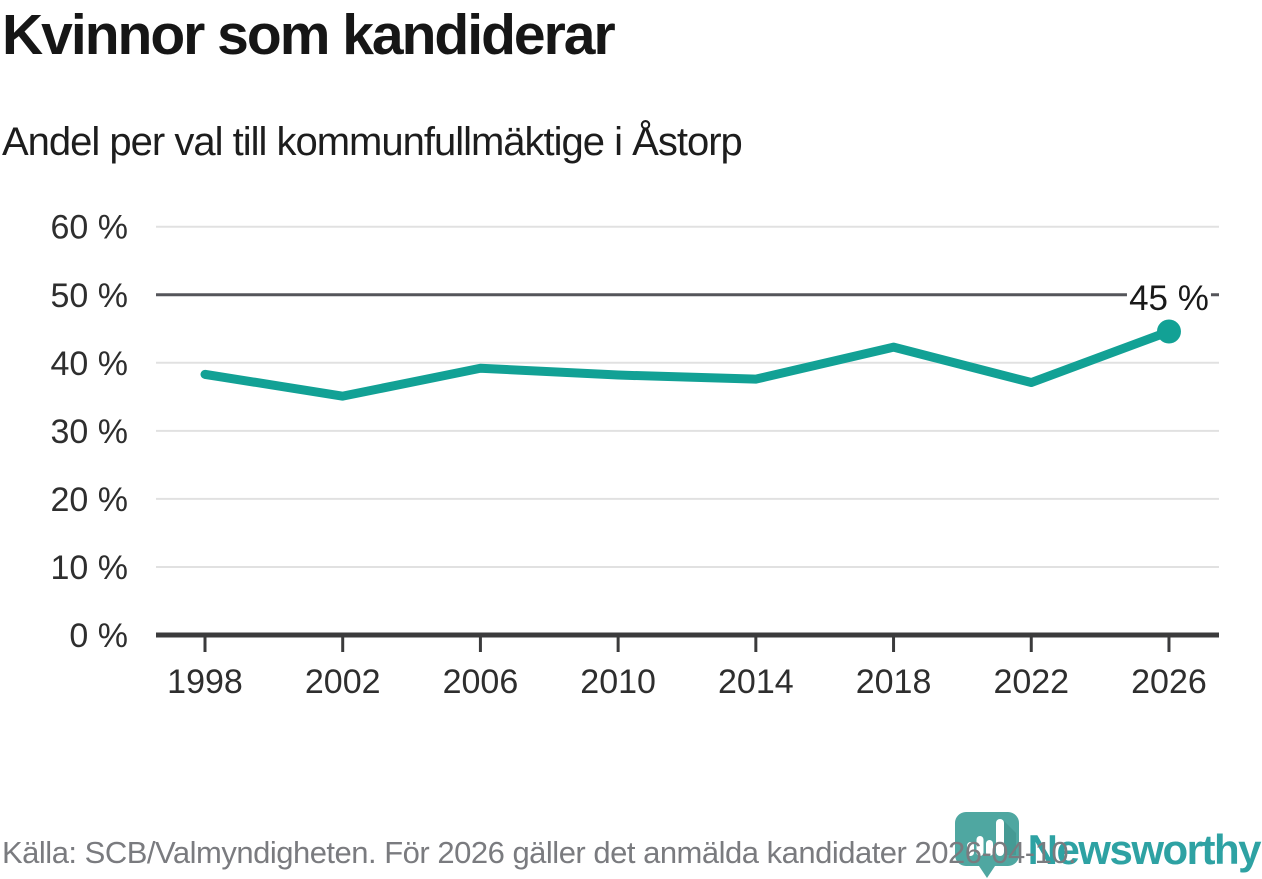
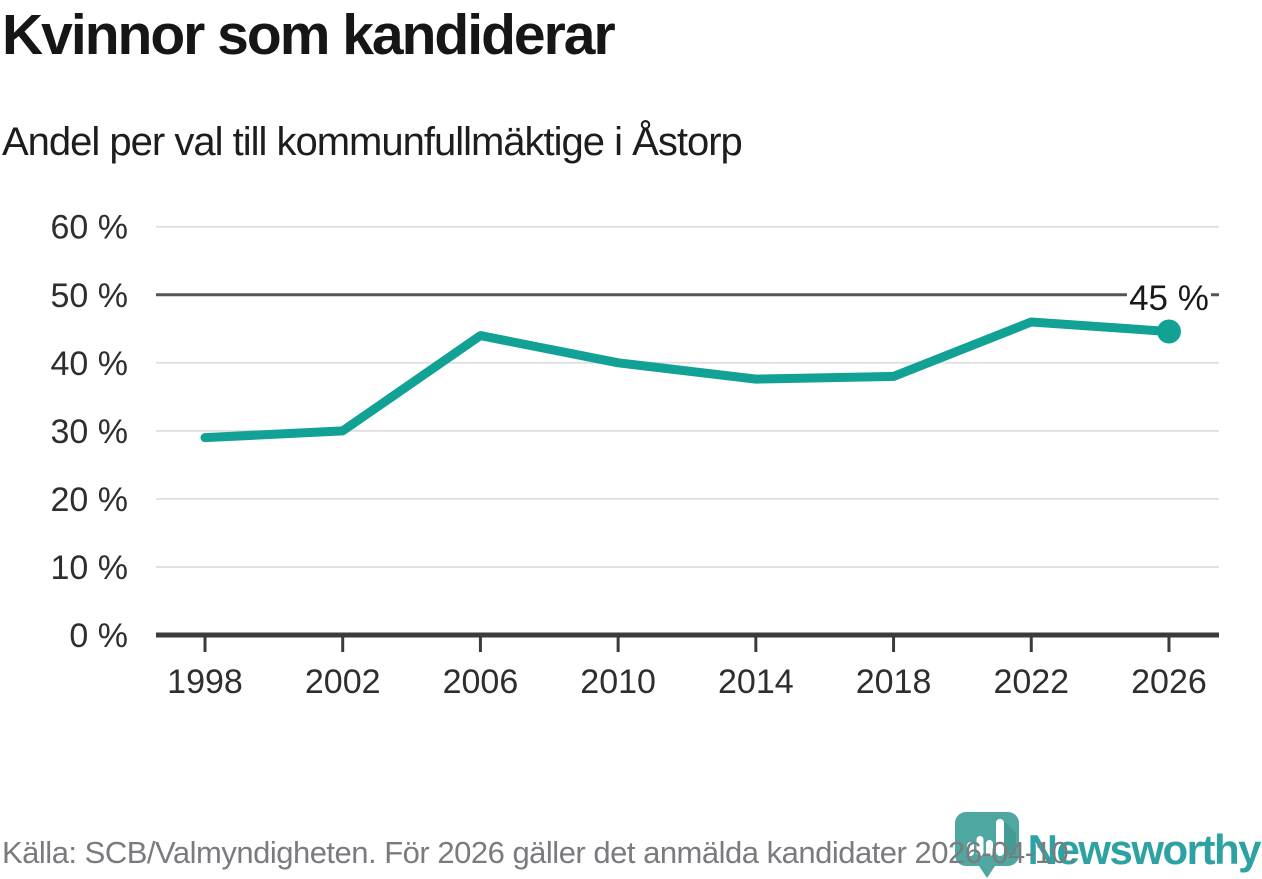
1998: 38% -> 29%
2002: 35% -> 30%
2006: 39% -> 44%
2010: 38% -> 40%
2018: 42% -> 38%
2022: 37% -> 46%
